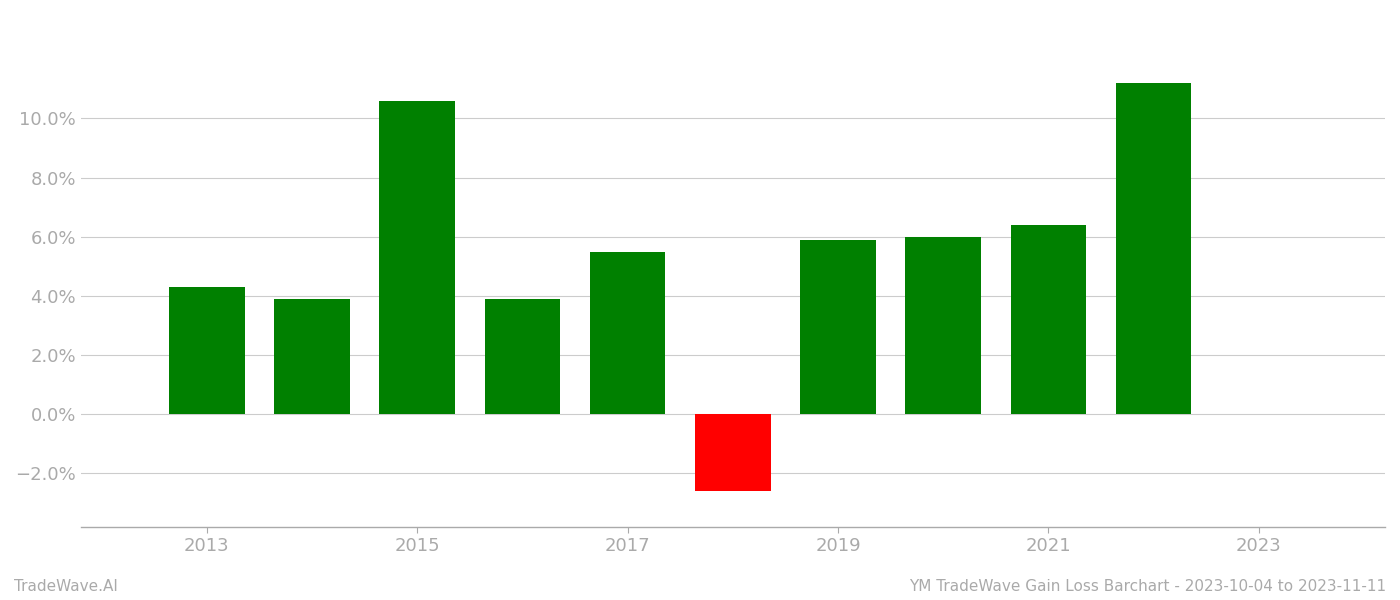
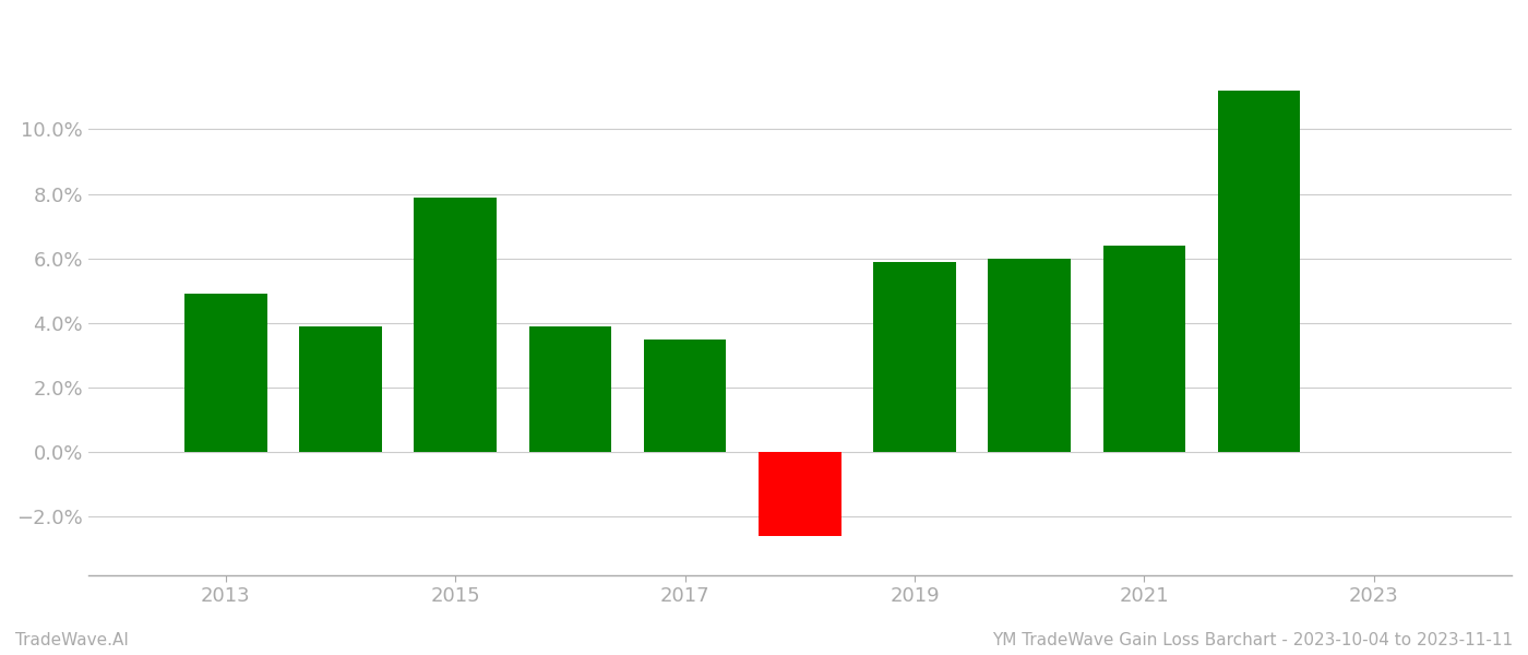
2013: 4.3% -> 4.9%
2015: 10.6% -> 7.9%
2017: 5.5% -> 3.5%
